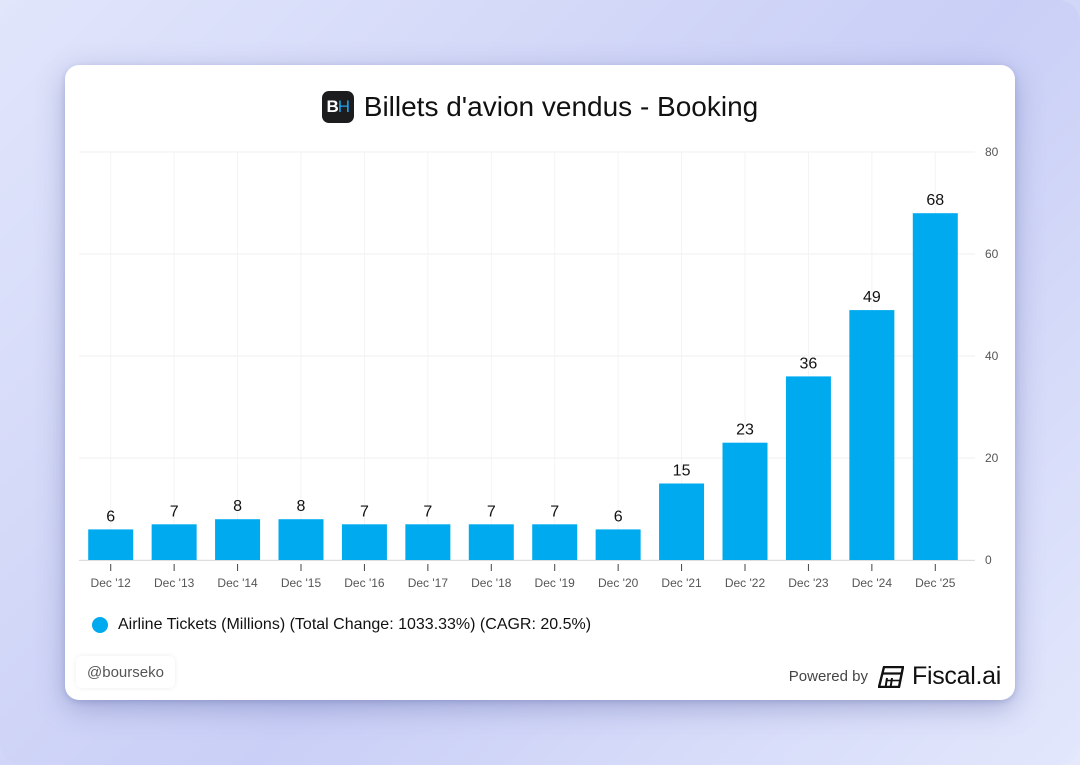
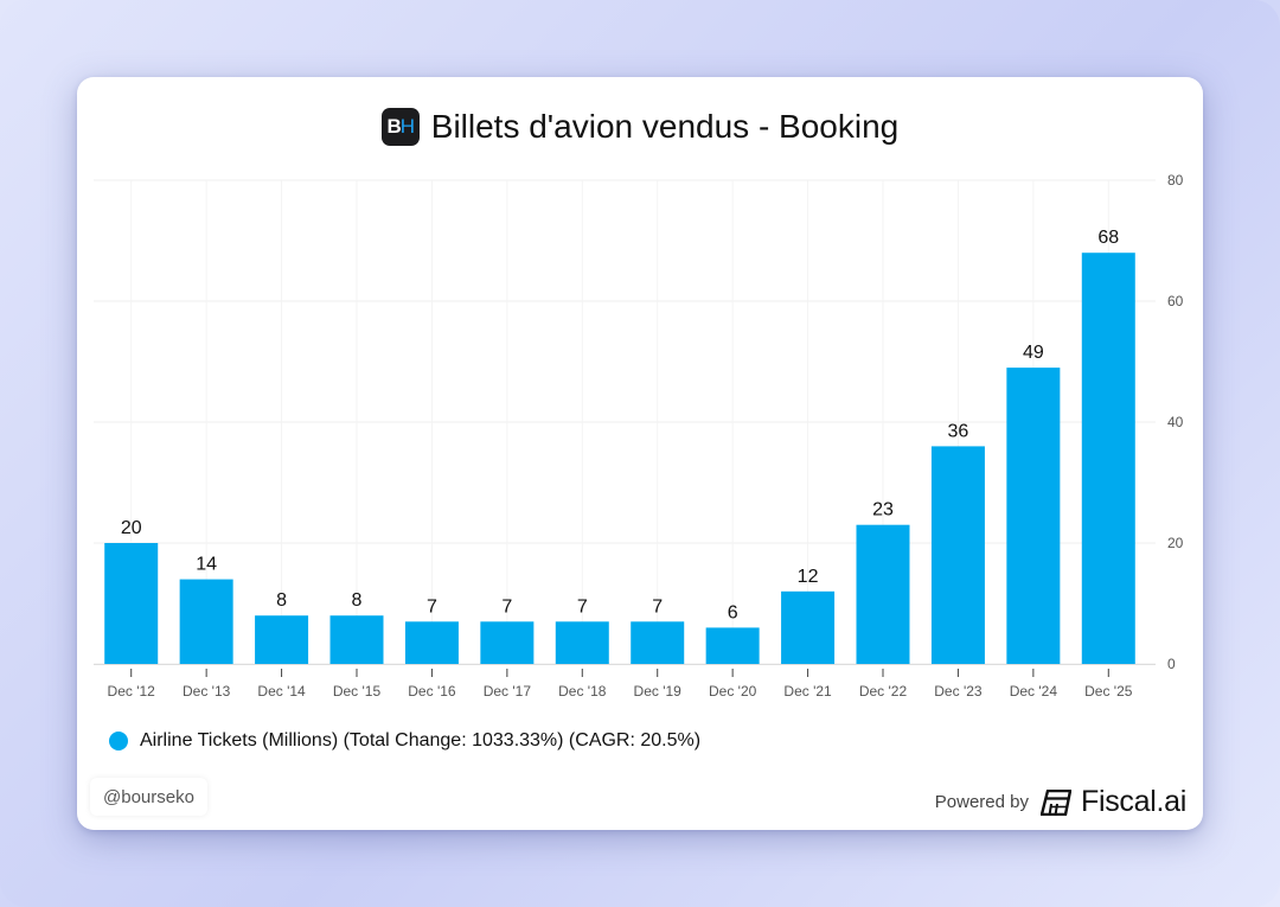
Dec '12: 6 -> 20
Dec '13: 7 -> 14
Dec '21: 15 -> 12
